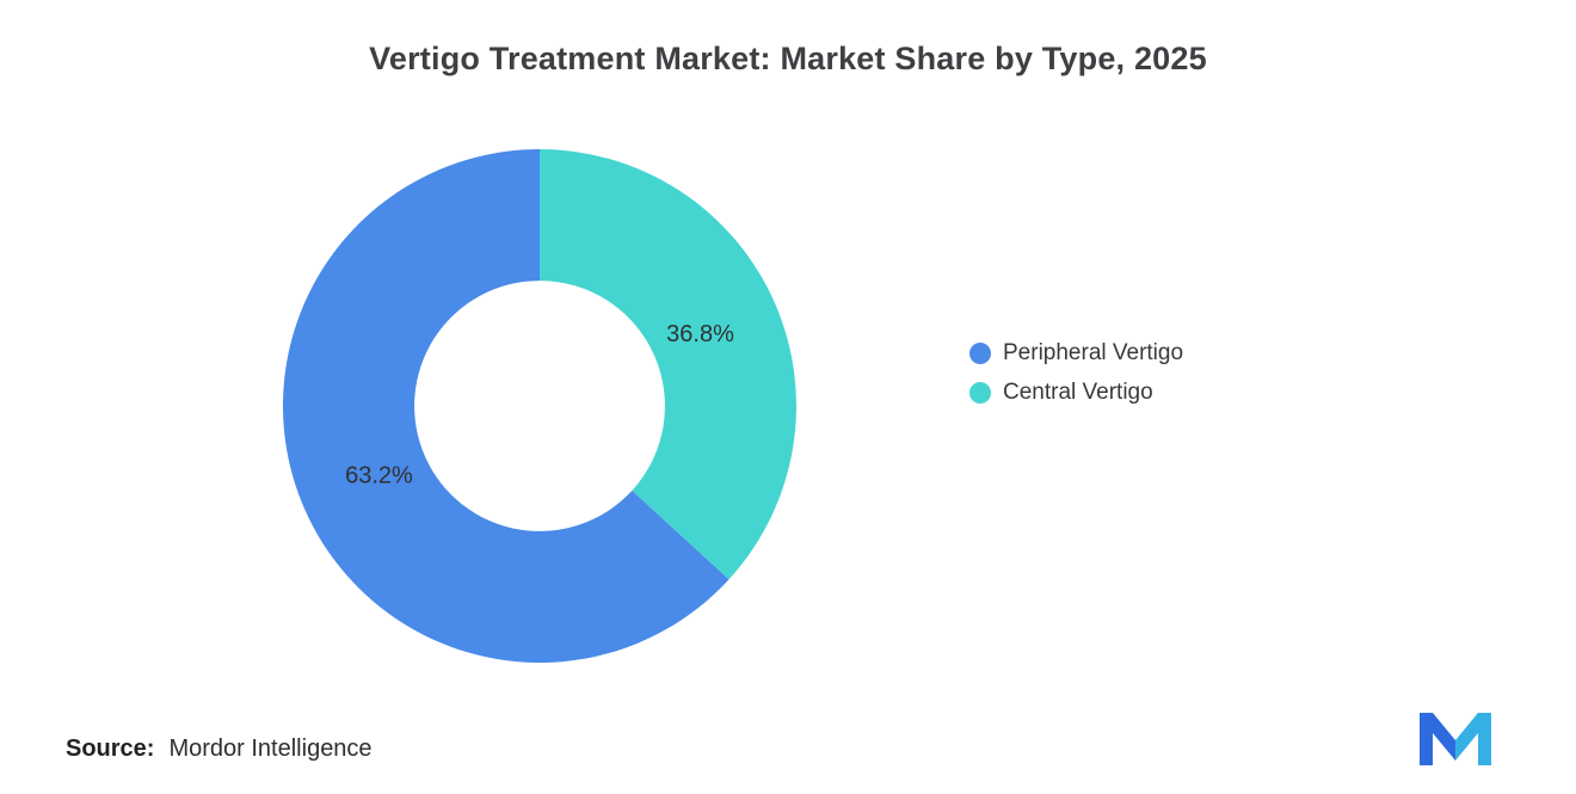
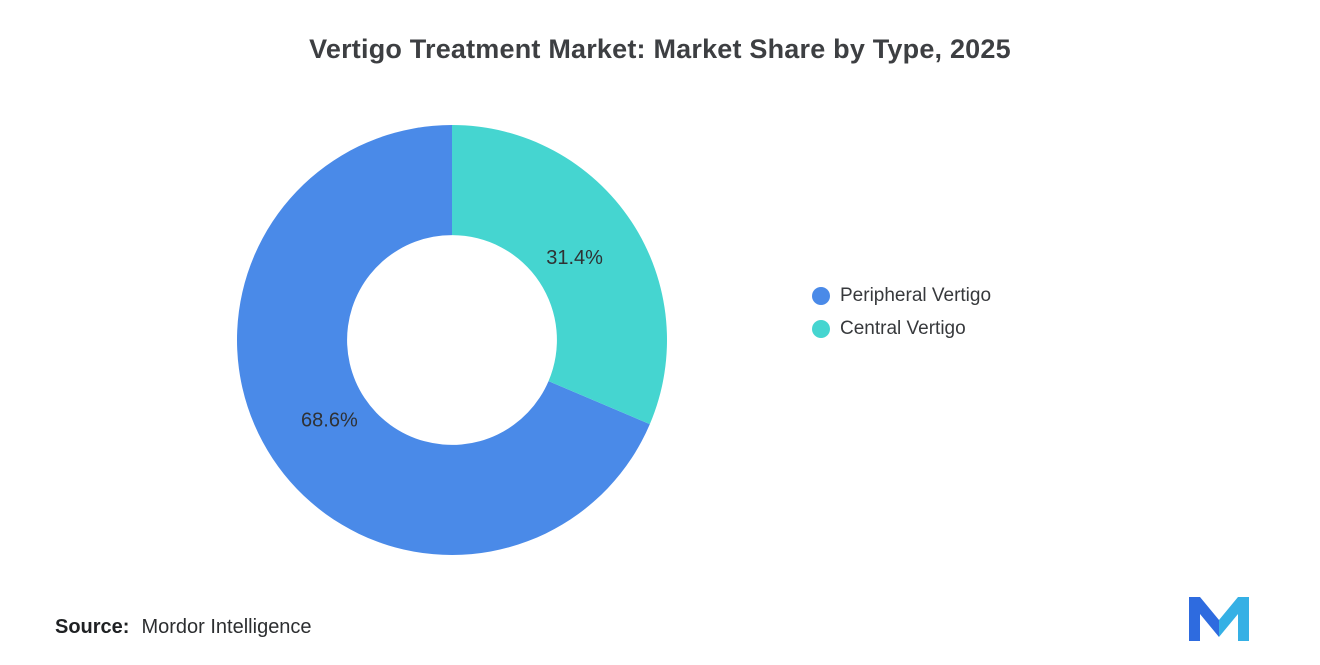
Peripheral Vertigo: 63.2% -> 68.6%
Central Vertigo: 36.8% -> 31.4%
